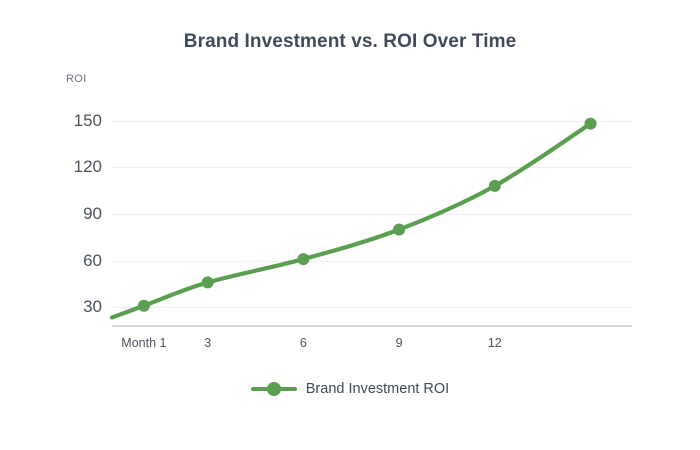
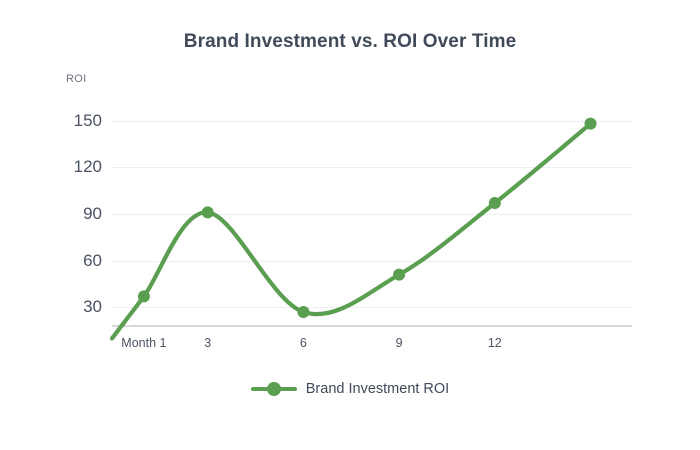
Month 1: 31 -> 37
3: 46 -> 91
6: 61 -> 27
9: 80 -> 51
12: 108 -> 97
